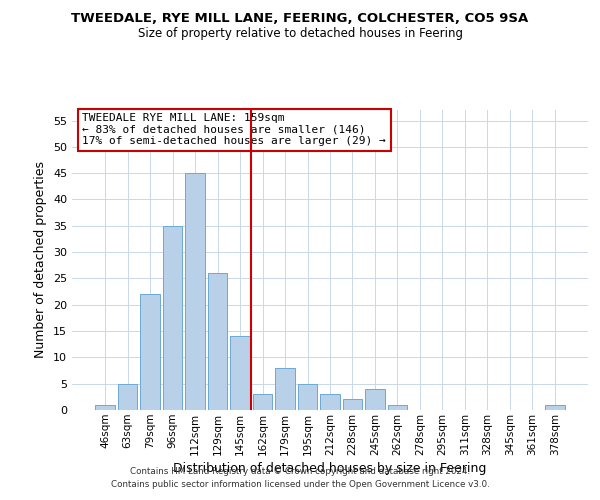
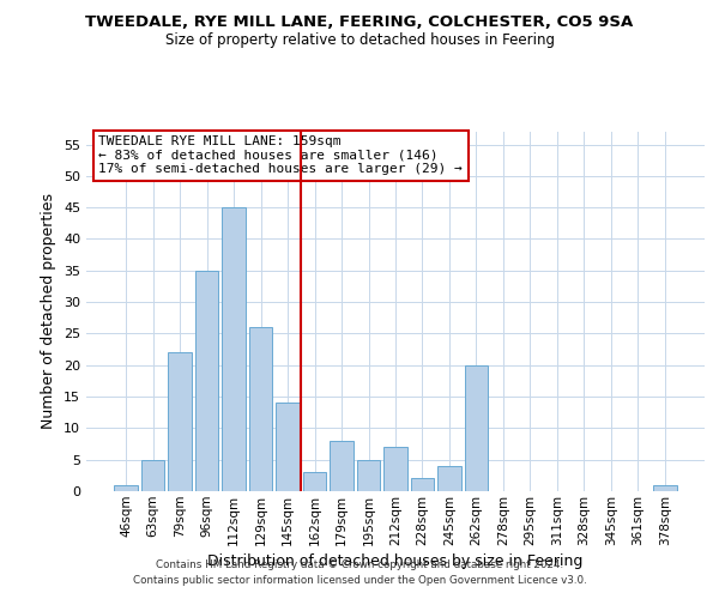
212sqm: 3 -> 7
262sqm: 1 -> 20
